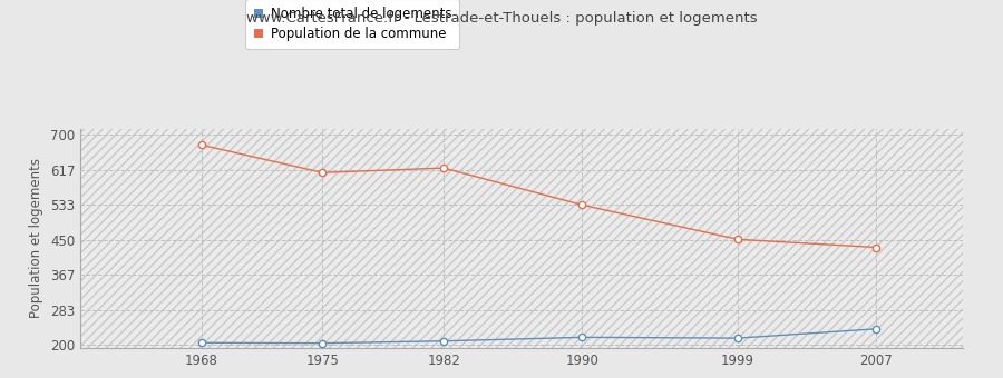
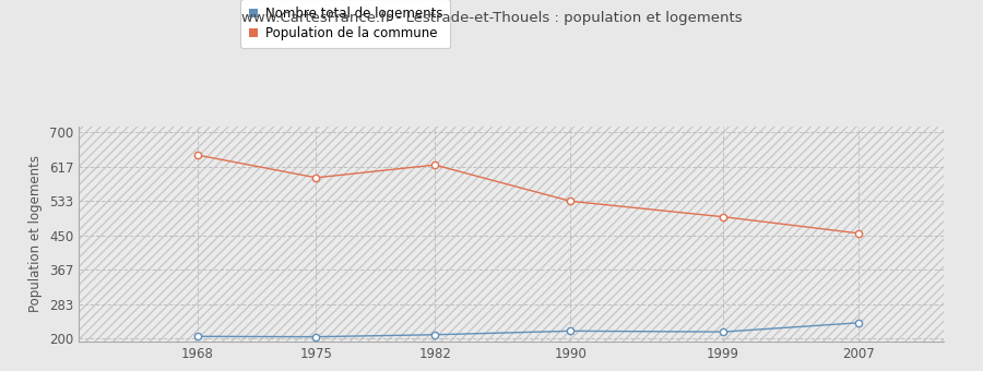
Population de la commune/1968: 676 -> 645
Population de la commune/1975: 610 -> 590
Population de la commune/1999: 451 -> 495
Population de la commune/2007: 432 -> 455
